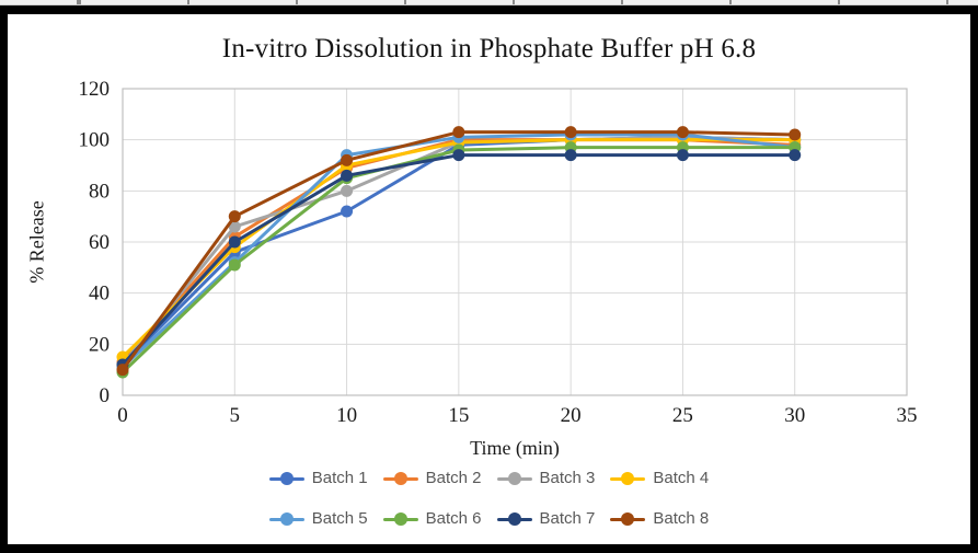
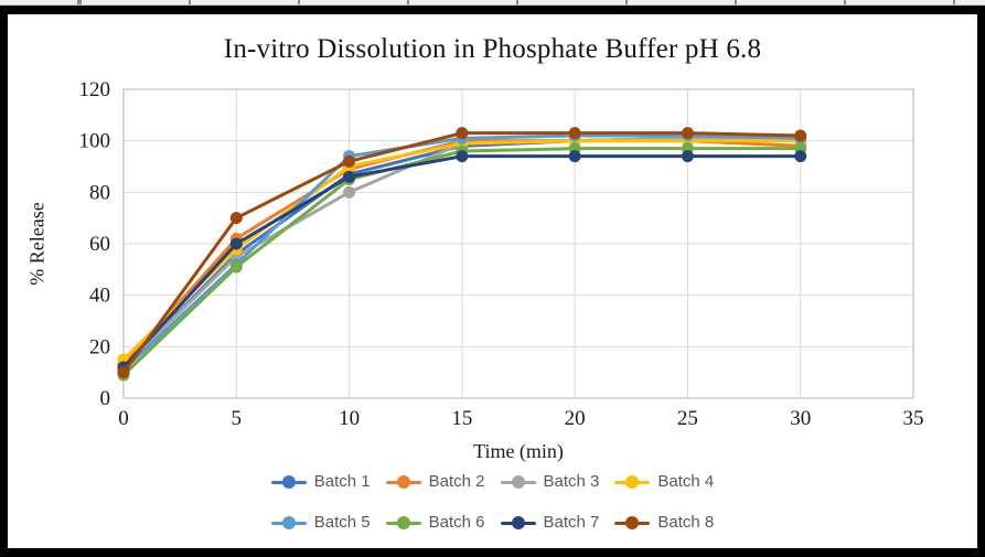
Batch 3/5: 66 -> 55
Batch 1/10: 72 -> 87
Batch 5/30: 97 -> 101
